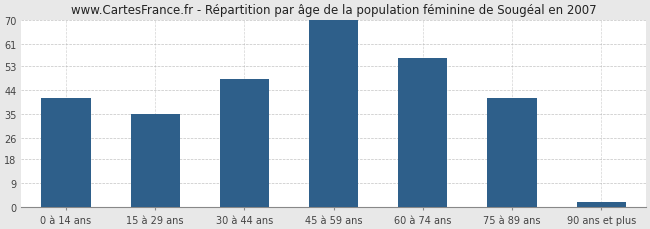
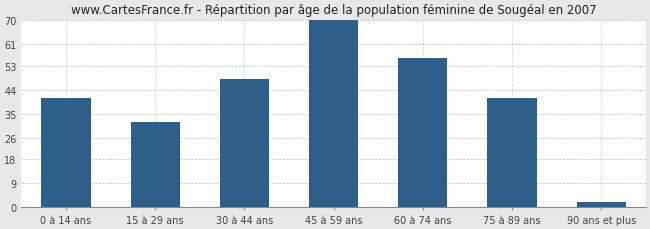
15 à 29 ans: 35 -> 32
